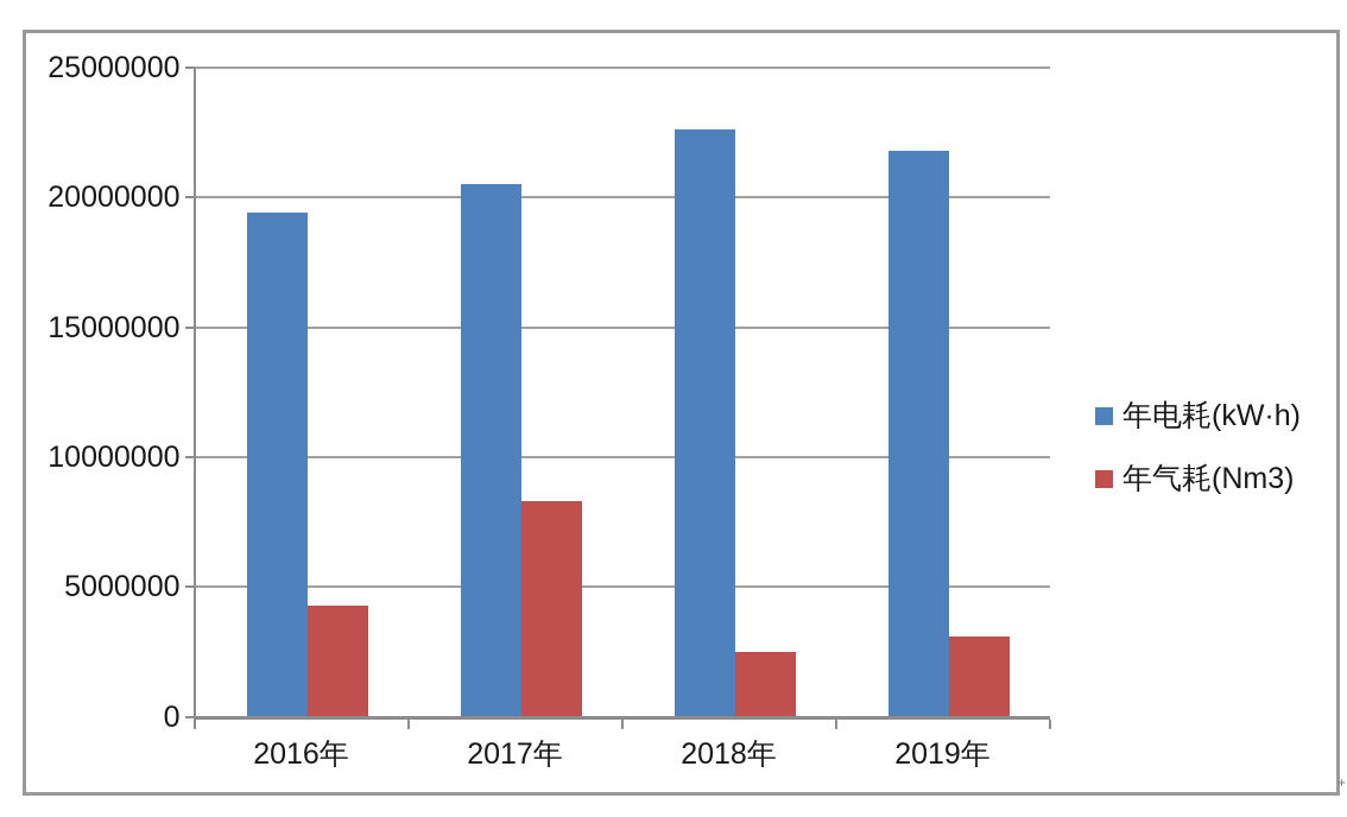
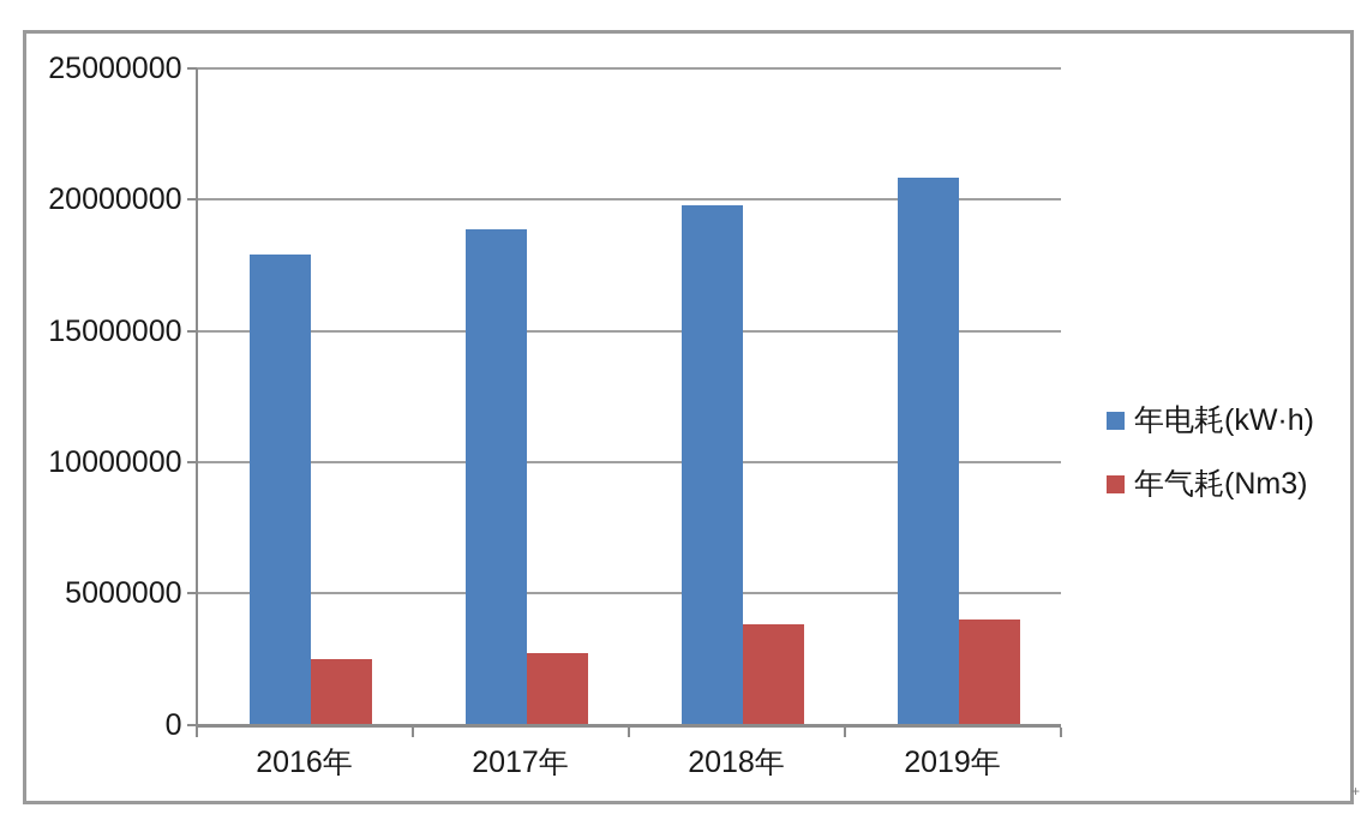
年电耗(kW·h)/2016年: 19400000 -> 17900000
年气耗(Nm3)/2016年: 4300000 -> 2500000
年电耗(kW·h)/2017年: 20500000 -> 18800000
年气耗(Nm3)/2017年: 8300000 -> 2700000
年电耗(kW·h)/2018年: 22600000 -> 19800000
年气耗(Nm3)/2018年: 2500000 -> 3800000
年电耗(kW·h)/2019年: 21800000 -> 20800000
年气耗(Nm3)/2019年: 3100000 -> 4000000
